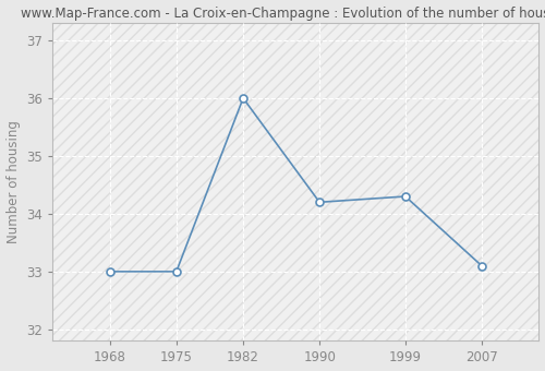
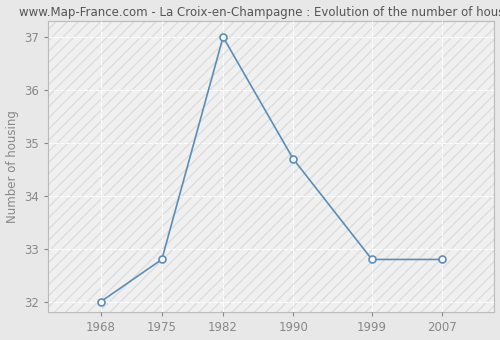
1968: 33.0 -> 32.0
1975: 33.0 -> 32.8
1982: 36.0 -> 37.0
1990: 34.2 -> 34.7
1999: 34.3 -> 32.8
2007: 33.1 -> 32.8
